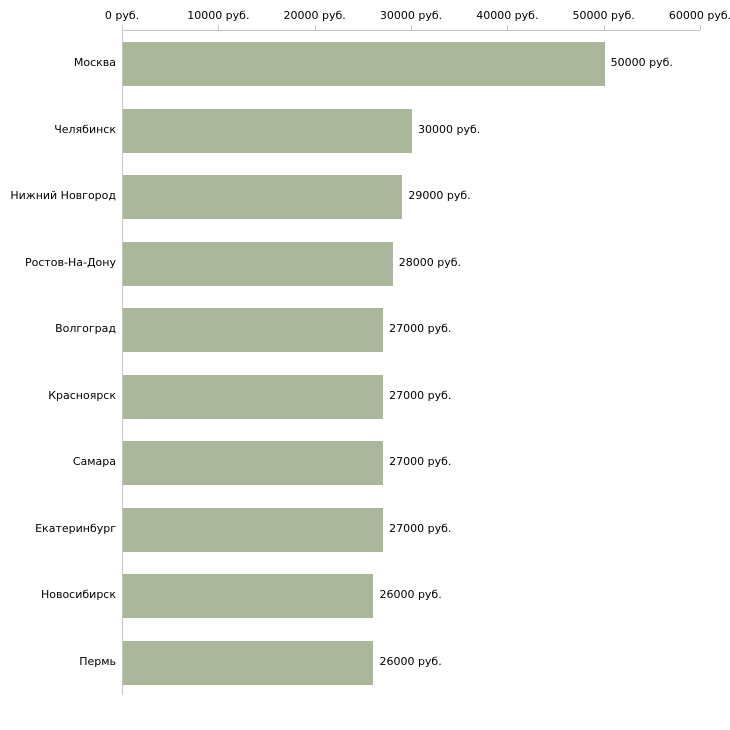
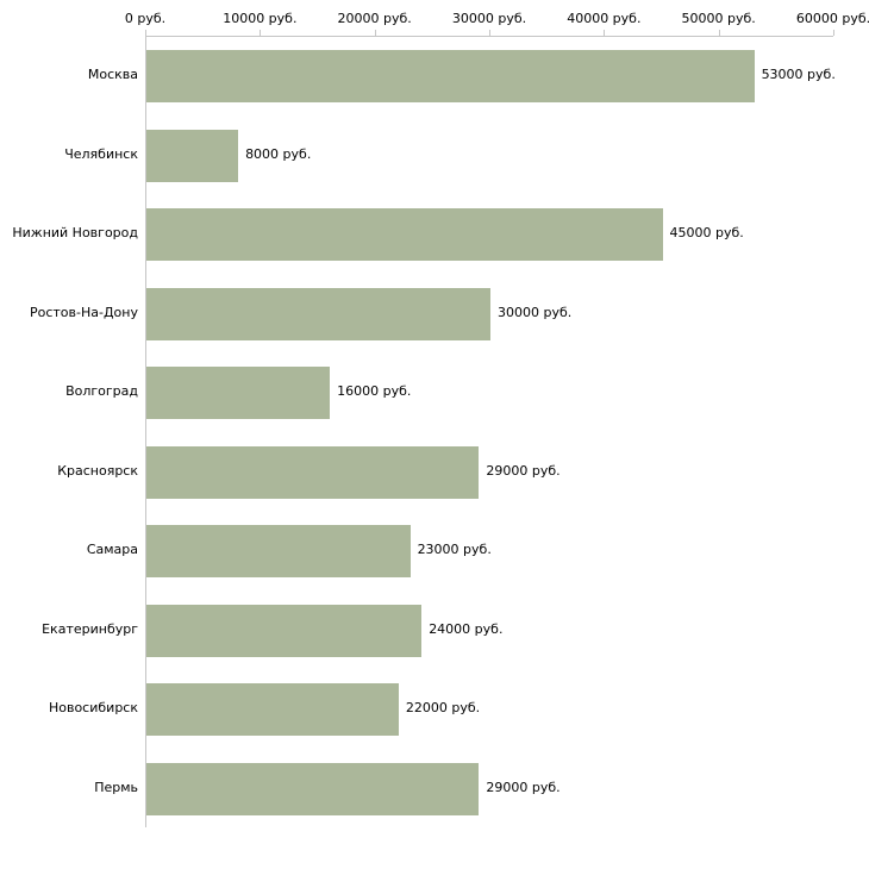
Москва: 50000 -> 53000
Челябинск: 30000 -> 8000
Нижний Новгород: 29000 -> 45000
Ростов-На-Дону: 28000 -> 30000
Волгоград: 27000 -> 16000
Красноярск: 27000 -> 29000
Самара: 27000 -> 23000
Екатеринбург: 27000 -> 24000
Новосибирск: 26000 -> 22000
Пермь: 26000 -> 29000
